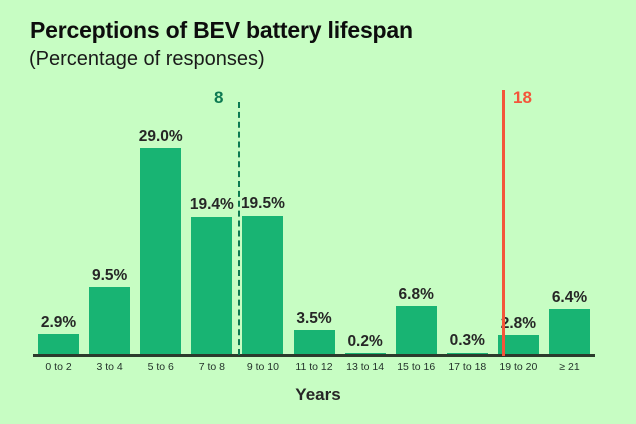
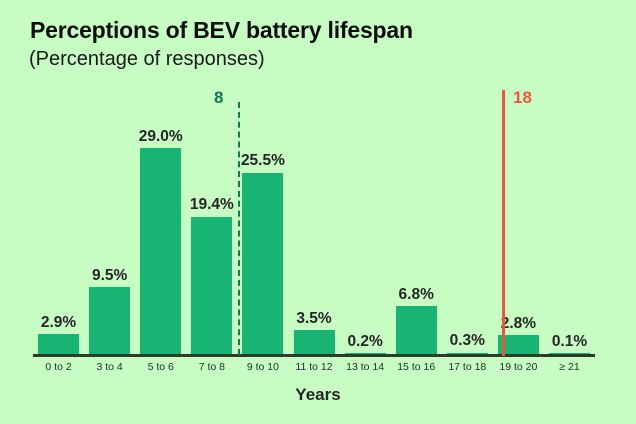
9 to 10: 19.5% -> 25.5%
≥ 21: 6.4% -> 0.1%
